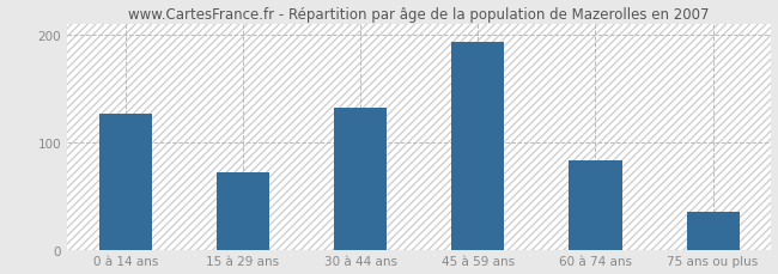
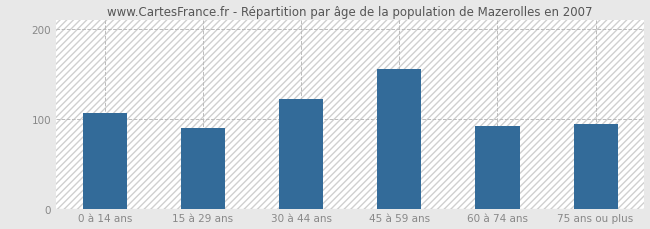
0 à 14 ans: 127 -> 106
15 à 29 ans: 72 -> 90
30 à 44 ans: 132 -> 122
45 à 59 ans: 193 -> 156
60 à 74 ans: 83 -> 92
75 ans ou plus: 35 -> 94
